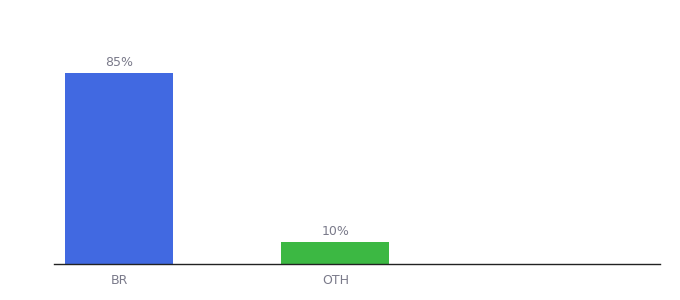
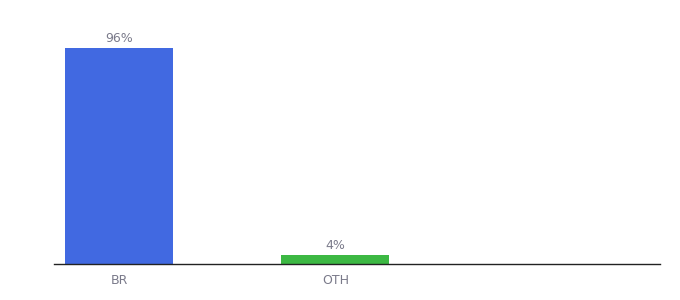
BR: 85% -> 96%
OTH: 10% -> 4%
